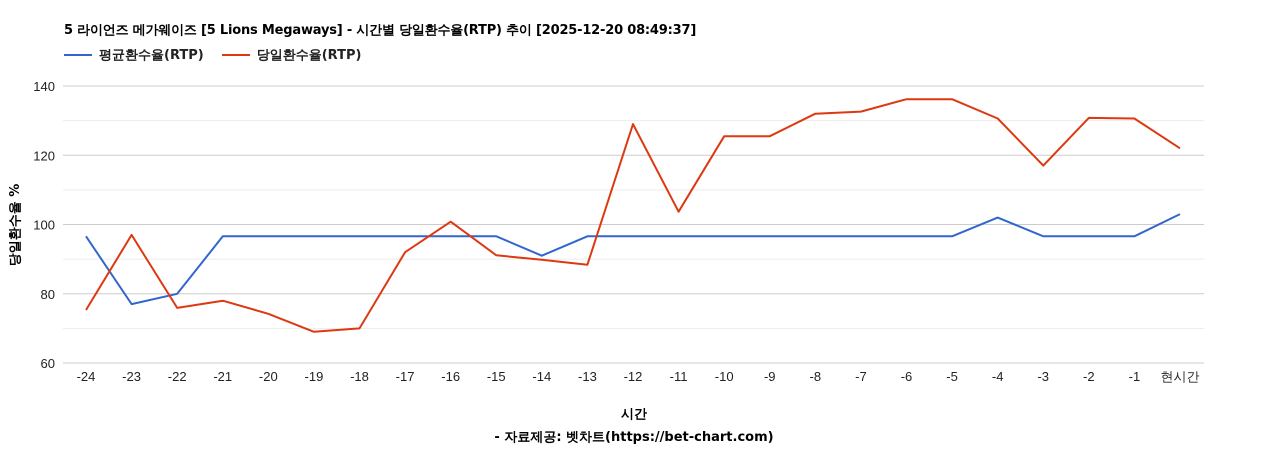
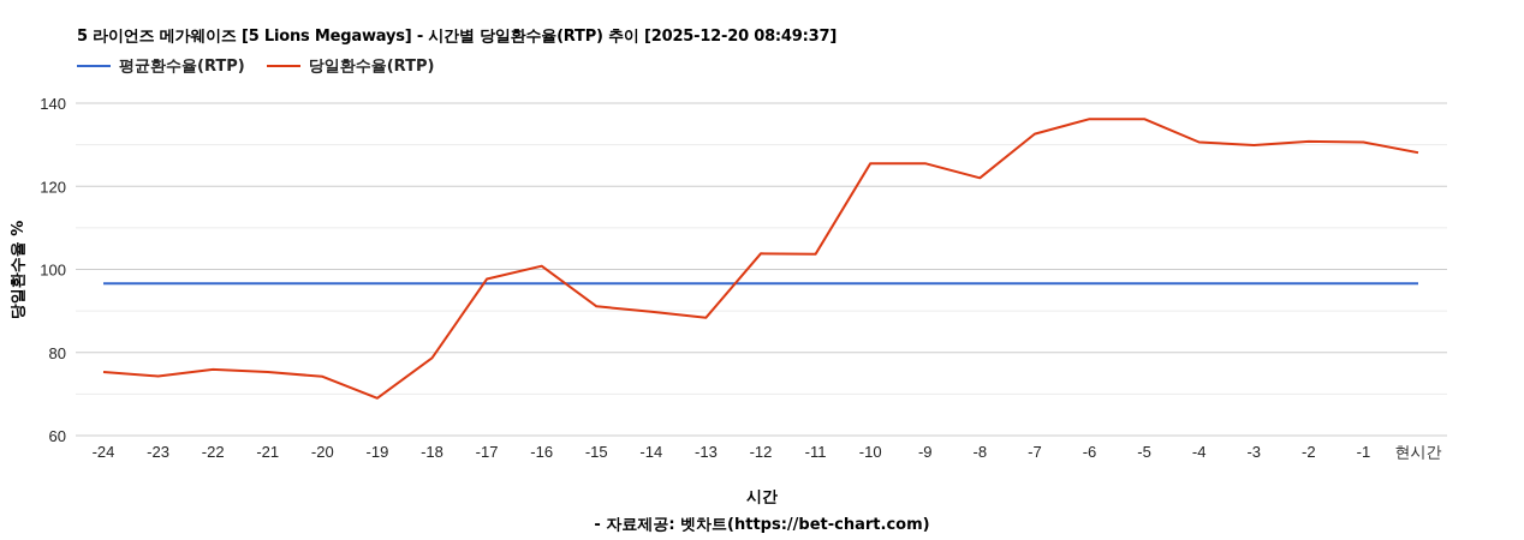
평균환수율(RTP)/-23: 77 -> 97
당일환수율(RTP)/-23: 97 -> 74
평균환수율(RTP)/-22: 80 -> 97
당일환수율(RTP)/-21: 78 -> 75
당일환수율(RTP)/-18: 70 -> 79
당일환수율(RTP)/-17: 92 -> 98
평균환수율(RTP)/-14: 91 -> 97
당일환수율(RTP)/-12: 129 -> 104
당일환수율(RTP)/-8: 132 -> 122
평균환수율(RTP)/-4: 102 -> 97
당일환수율(RTP)/-3: 117 -> 130
평균환수율(RTP)/현시간: 103 -> 97
당일환수율(RTP)/현시간: 122 -> 128
